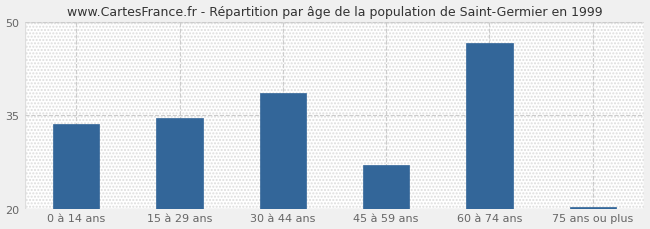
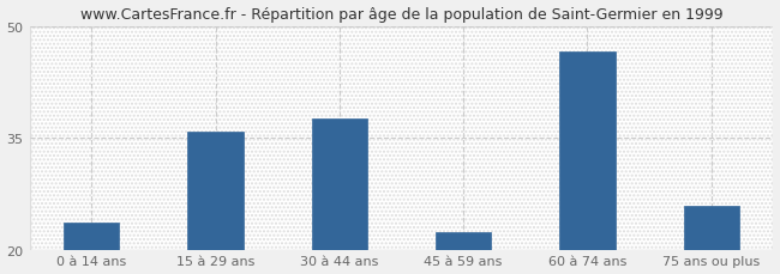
0 à 14 ans: 33.5 -> 23.6
15 à 29 ans: 34.5 -> 35.8
30 à 44 ans: 38.5 -> 37.6
45 à 59 ans: 27.0 -> 22.4
75 ans ou plus: 20.2 -> 25.8
